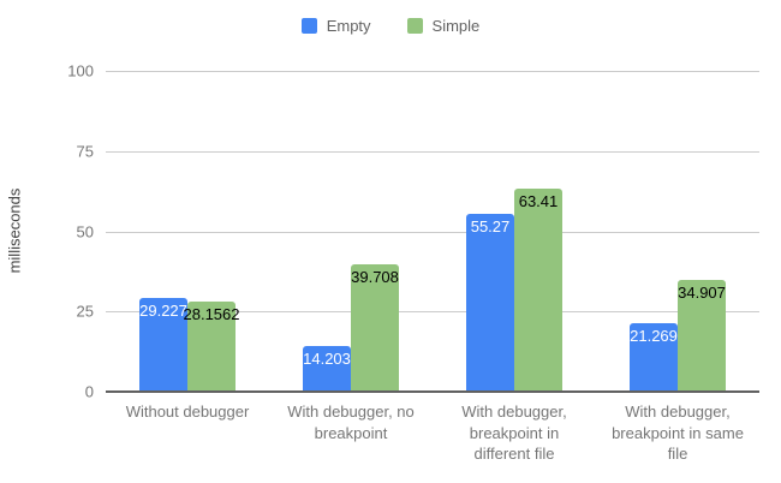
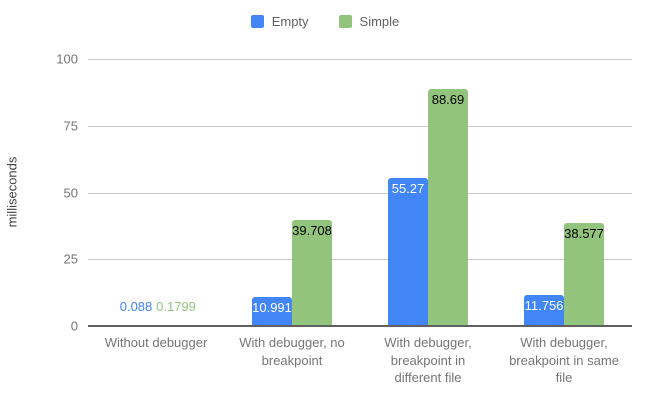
Empty/Without debugger: 29.227 -> 0.088
Simple/Without debugger: 28.1562 -> 0.1799
Empty/With debugger, no breakpoint: 14.203 -> 10.991
Simple/With debugger, breakpoint in different file: 63.41 -> 88.69
Empty/With debugger, breakpoint in same file: 21.269 -> 11.756
Simple/With debugger, breakpoint in same file: 34.907 -> 38.577
